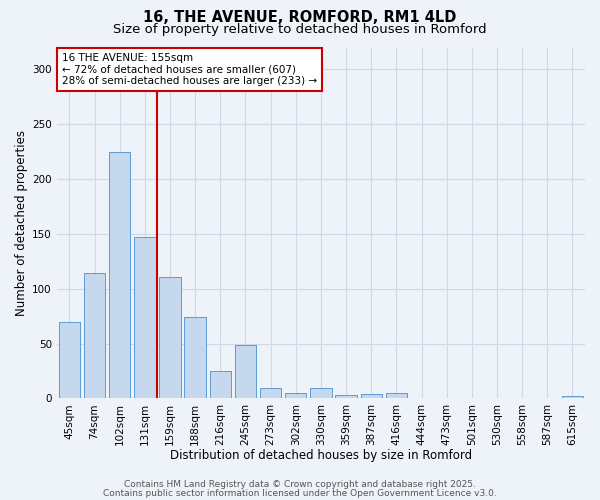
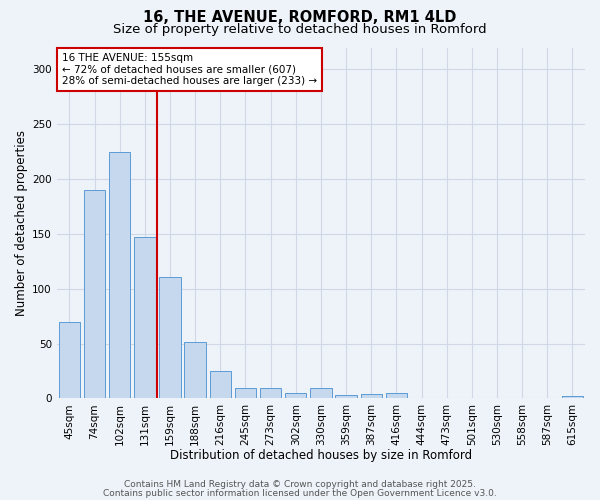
74sqm: 114 -> 190
188sqm: 74 -> 51
245sqm: 49 -> 9
